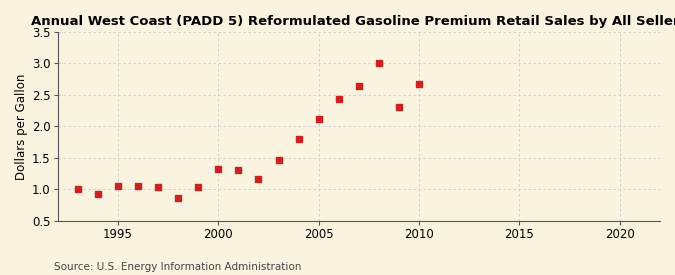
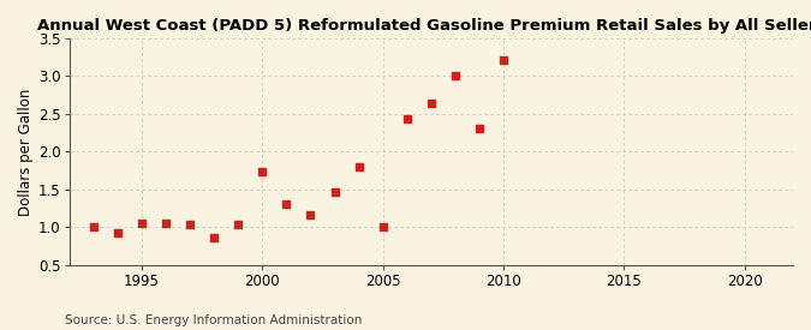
2000: 1.33 -> 1.74
2005: 2.12 -> 1.00
2010: 2.68 -> 3.22
